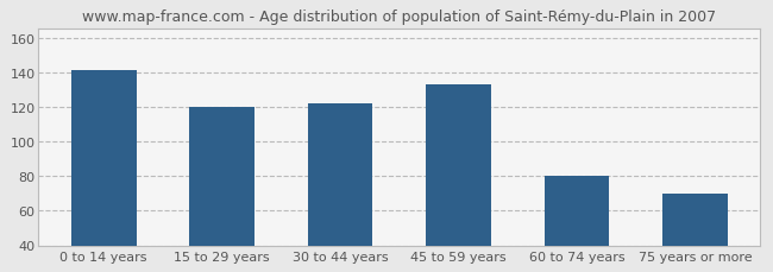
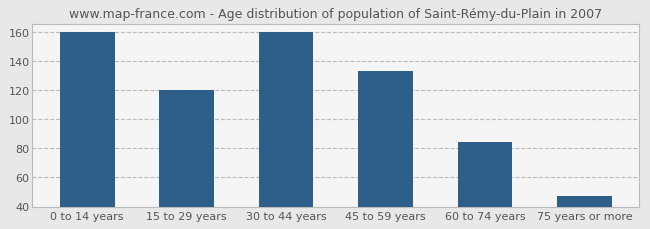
0 to 14 years: 141 -> 160
30 to 44 years: 122 -> 160
60 to 74 years: 80 -> 84
75 years or more: 70 -> 47
